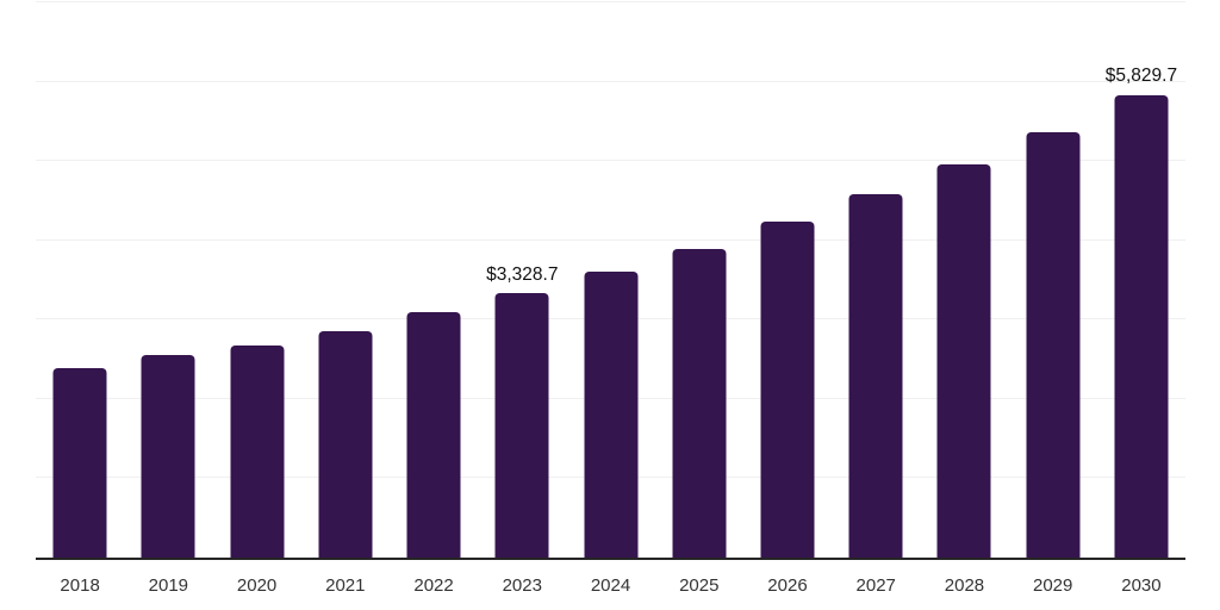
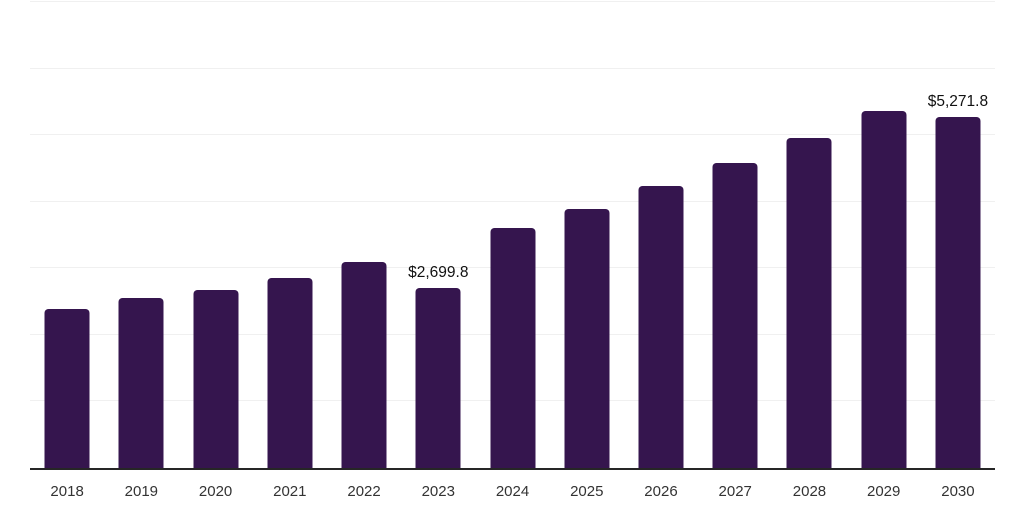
2023: $3,328.7 -> $2,699.8
2030: $5,829.7 -> $5,271.8
